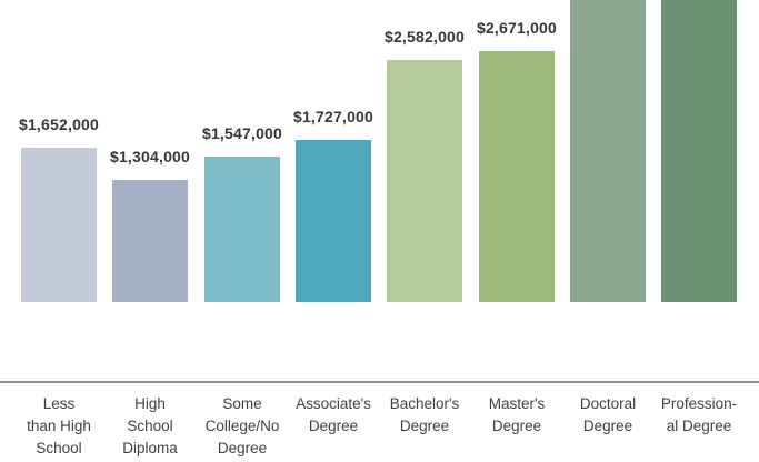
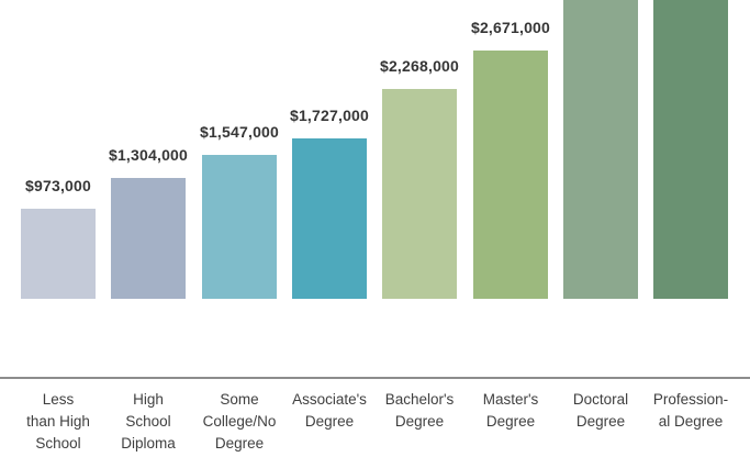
Less than High School: $1,652,000 -> $973,000
Bachelor's Degree: $2,582,000 -> $2,268,000
